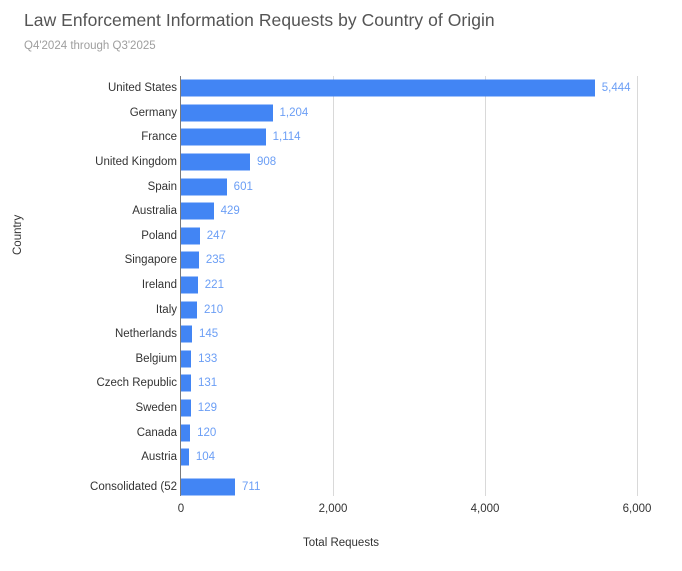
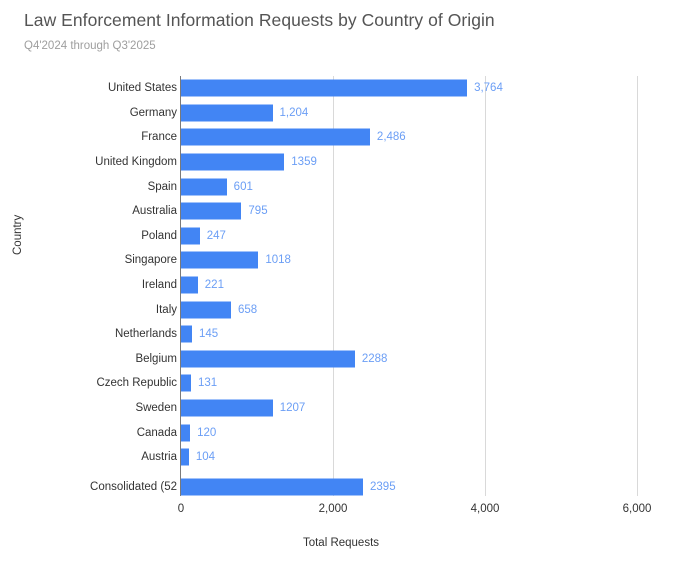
United States: 5,444 -> 3,764
France: 1,114 -> 2,486
United Kingdom: 908 -> 1359
Australia: 429 -> 795
Singapore: 235 -> 1018
Italy: 210 -> 658
Belgium: 133 -> 2288
Sweden: 129 -> 1207
Consolidated (52: 711 -> 2395
